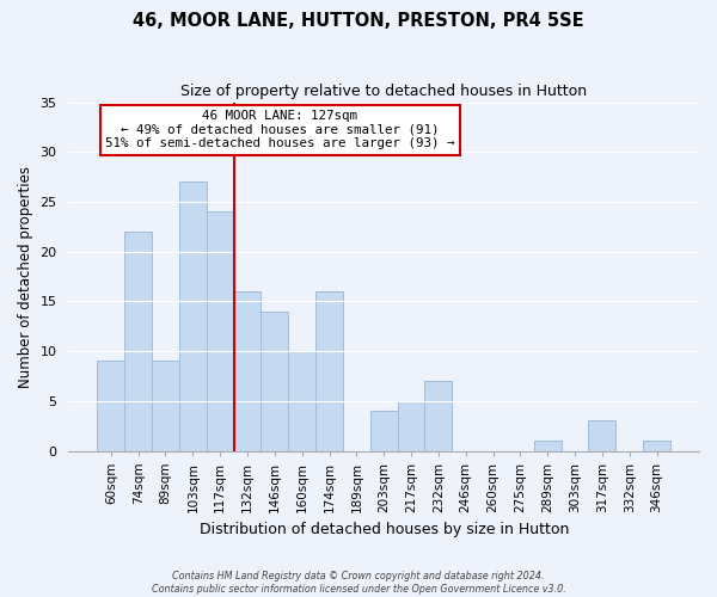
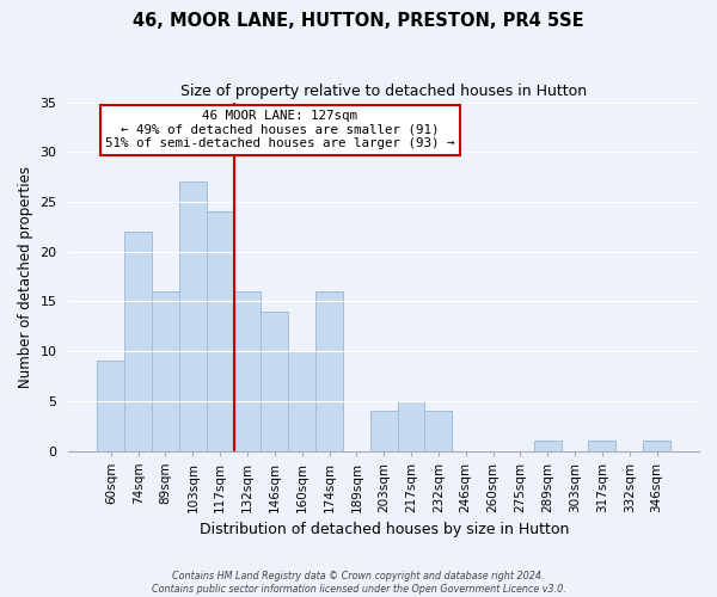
89sqm: 9 -> 16
232sqm: 7 -> 4
317sqm: 3 -> 1
